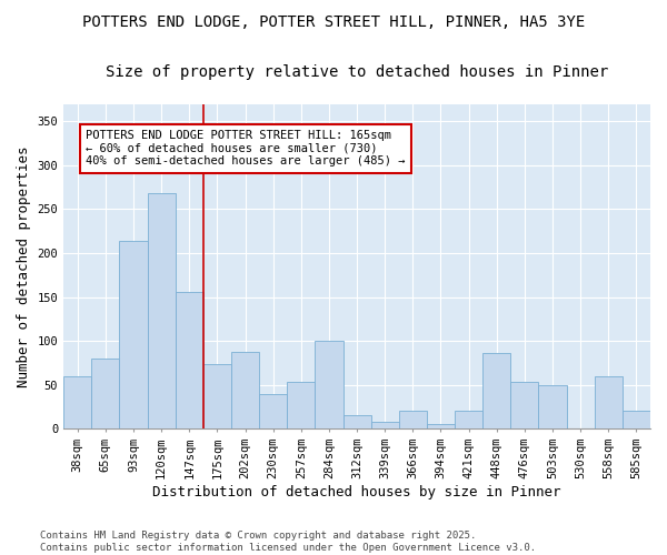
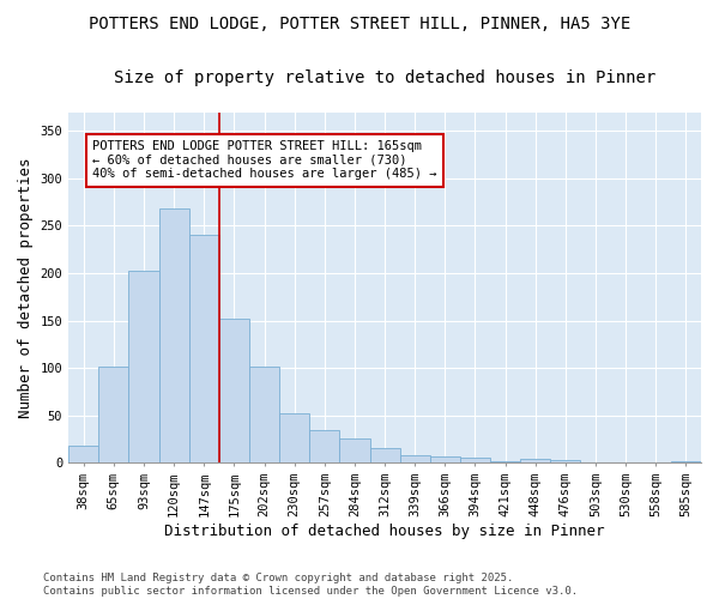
38sqm: 60 -> 18
65sqm: 80 -> 102
93sqm: 214 -> 203
147sqm: 156 -> 241
175sqm: 74 -> 152
202sqm: 88 -> 101
230sqm: 40 -> 52
257sqm: 54 -> 35
284sqm: 100 -> 26
366sqm: 20 -> 7
421sqm: 20 -> 2
448sqm: 86 -> 4
476sqm: 54 -> 3
503sqm: 50 -> 1
558sqm: 60 -> 1
585sqm: 20 -> 2
